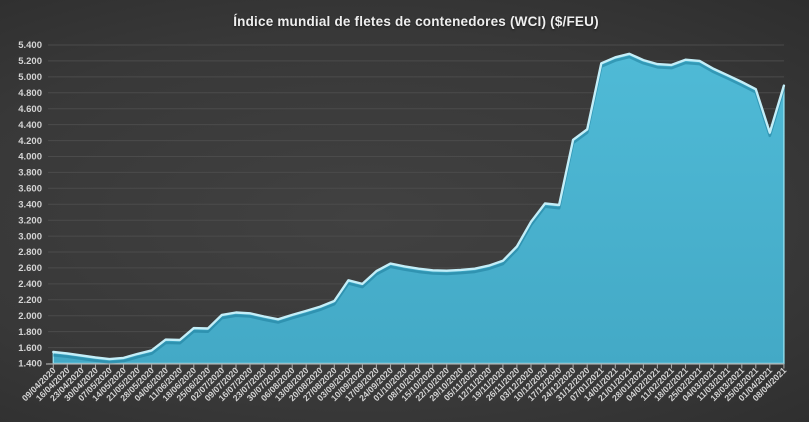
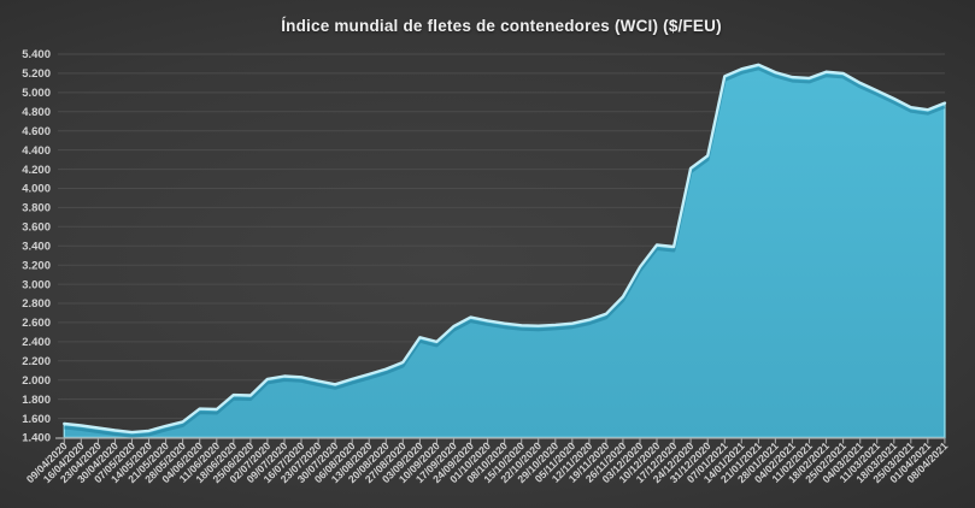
01/04/2021: 4300 -> 4800
